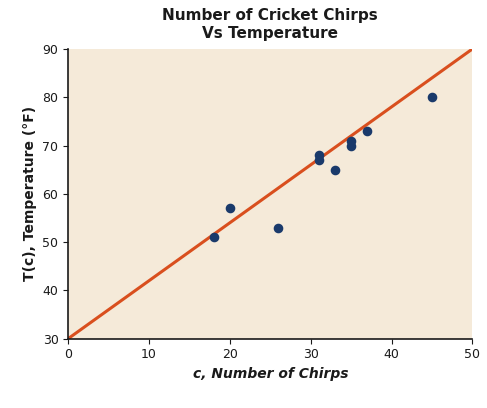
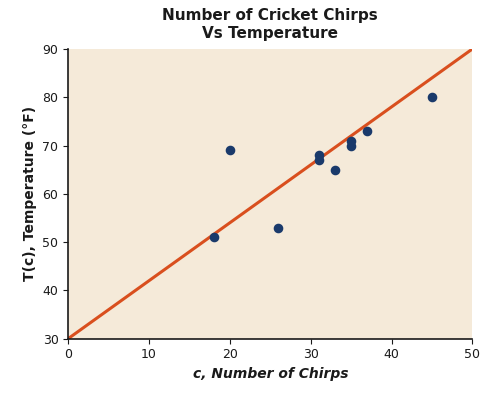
20: 57 -> 69
